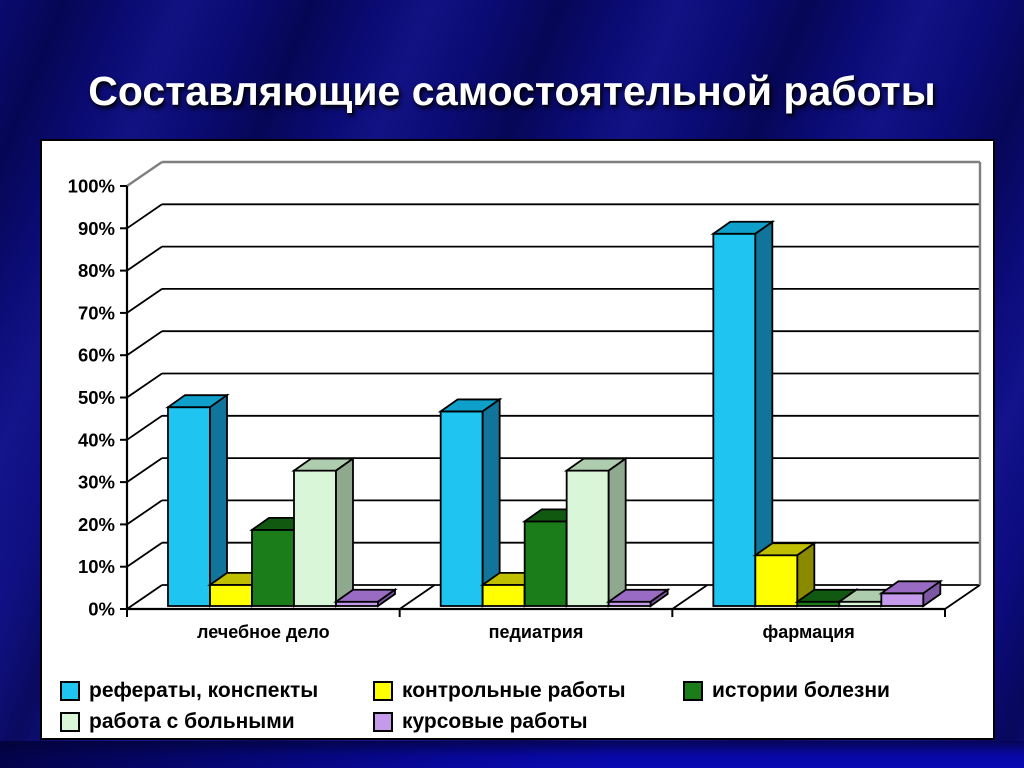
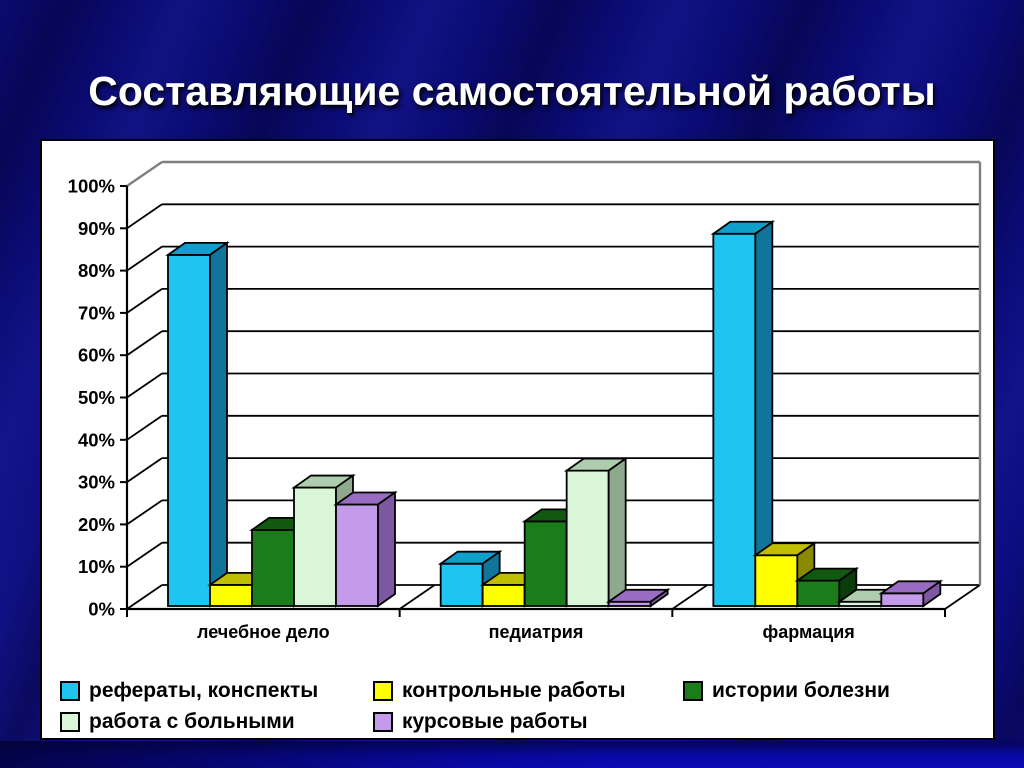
рефераты, конспекты/лечебное дело: 47% -> 83%
работа с больными/лечебное дело: 32% -> 28%
курсовые работы/лечебное дело: 1% -> 24%
рефераты, конспекты/педиатрия: 46% -> 10%
истории болезни/фармация: 1% -> 6%
